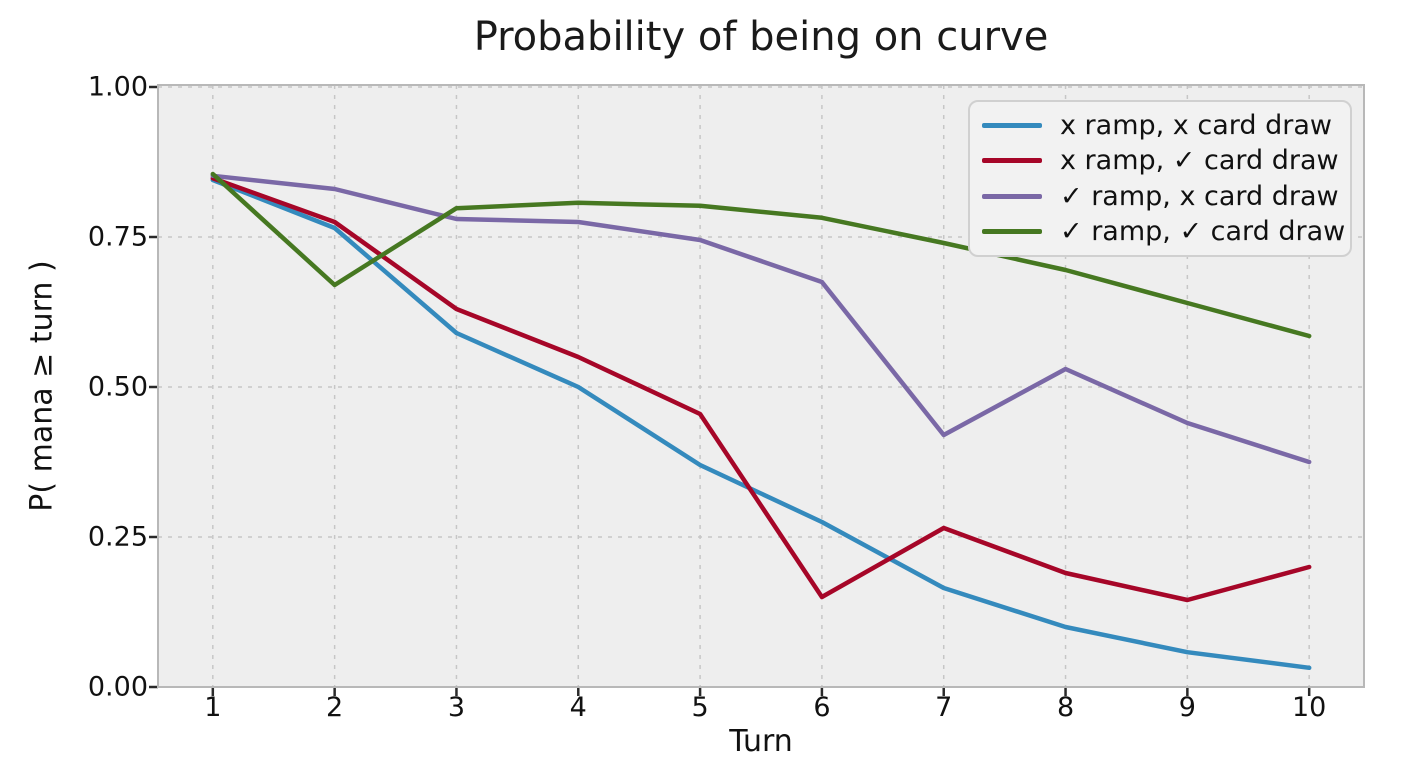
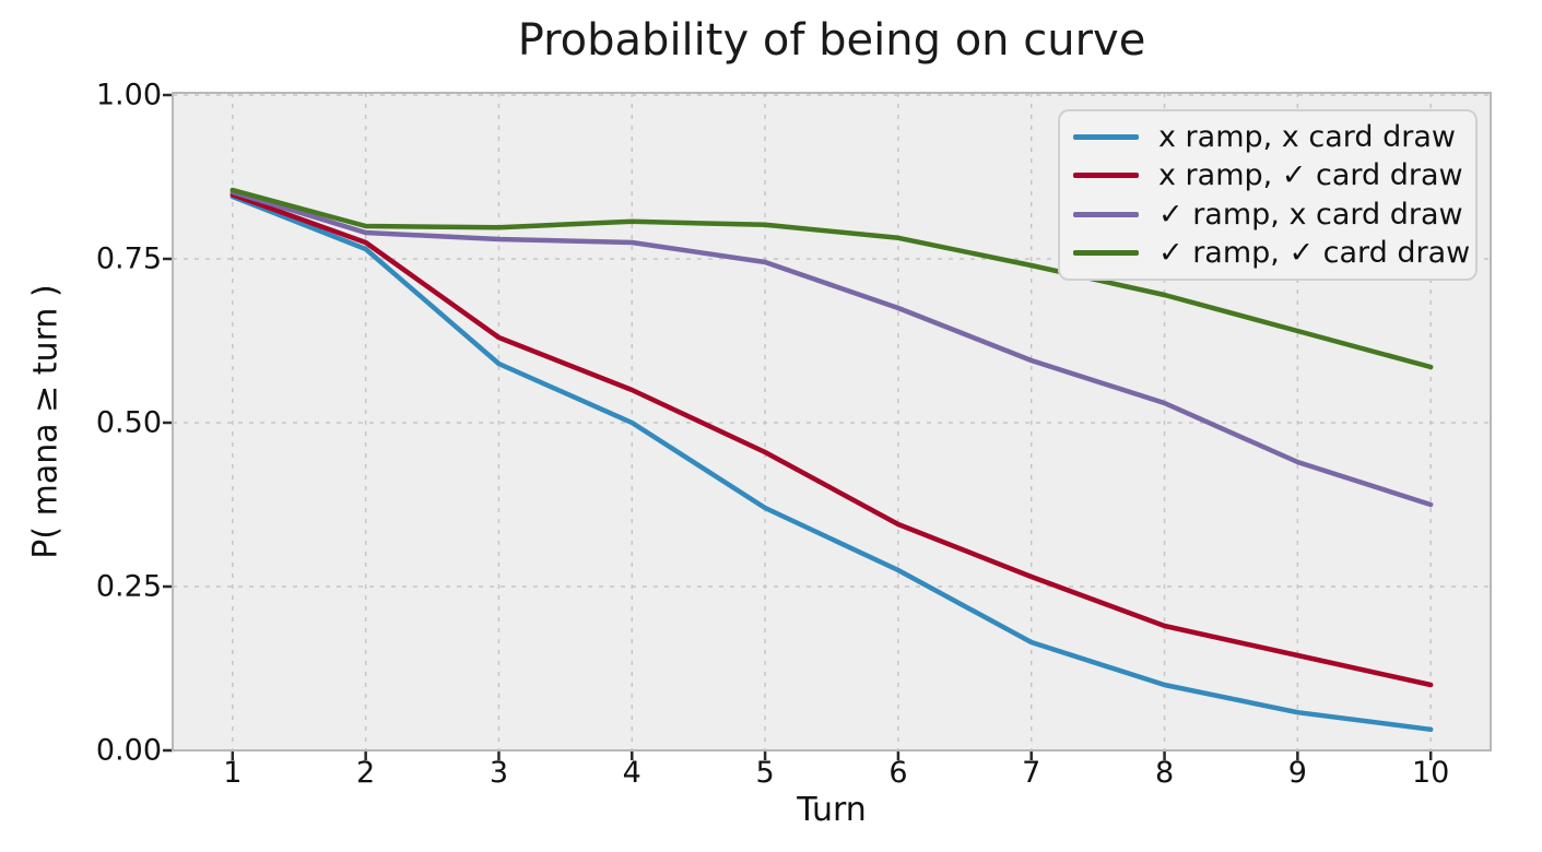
✓ ramp, x card draw/2: 0.83 -> 0.79
✓ ramp, ✓ card draw/2: 0.67 -> 0.80
x ramp, ✓ card draw/6: 0.15 -> 0.34
✓ ramp, x card draw/7: 0.42 -> 0.59
x ramp, ✓ card draw/10: 0.20 -> 0.10
